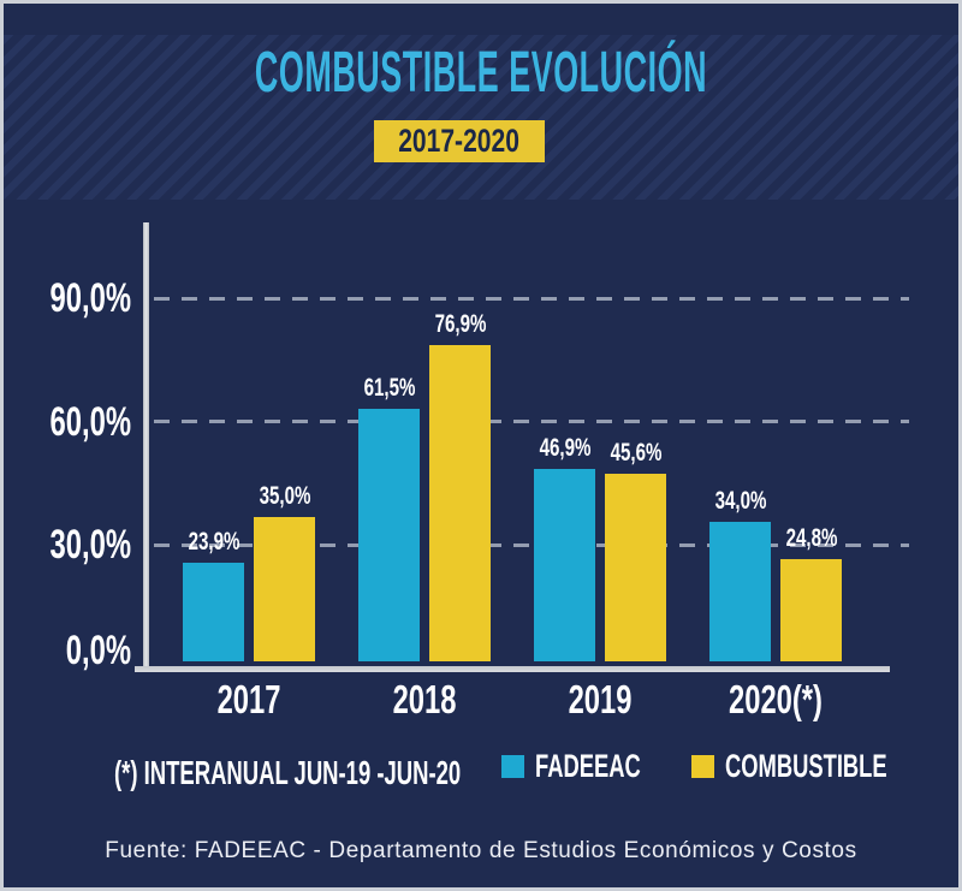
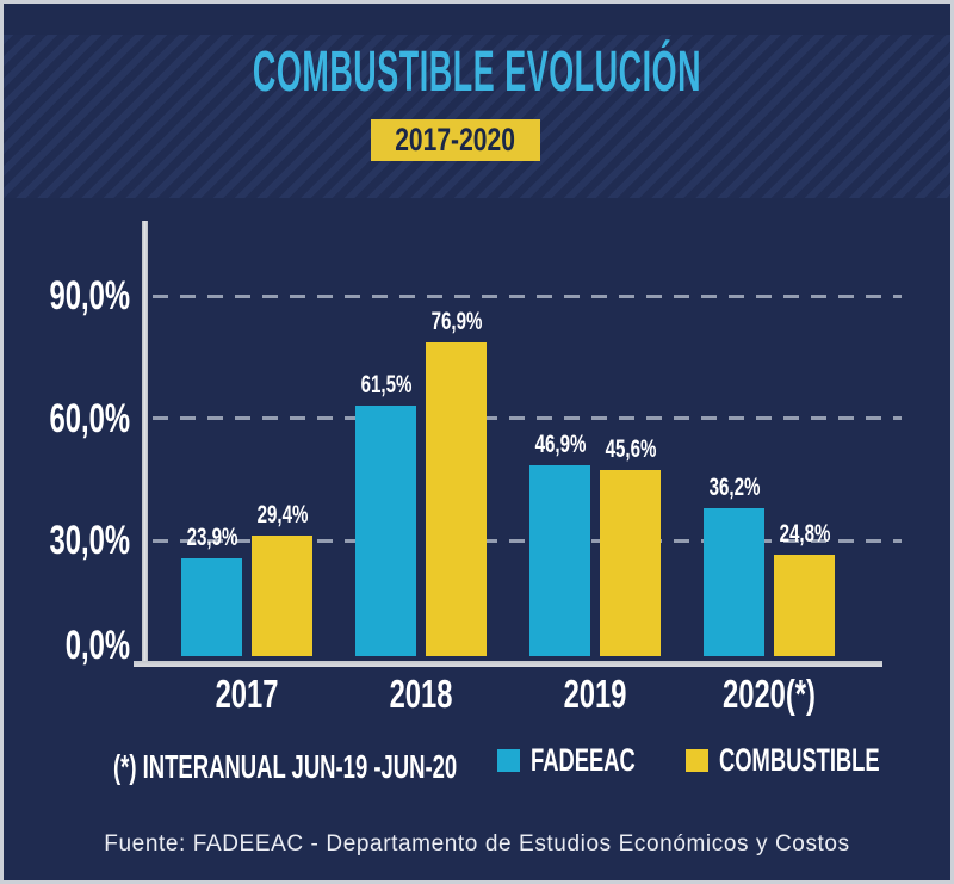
COMBUSTIBLE/2017: 35,0% -> 29,4%
FADEEAC/2020(*): 34,0% -> 36,2%
